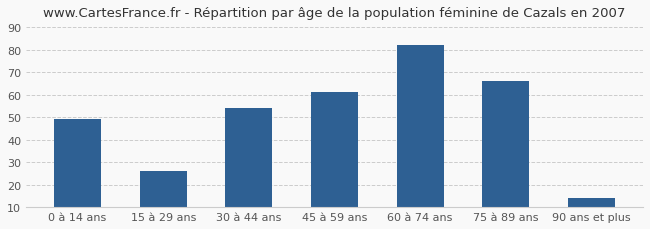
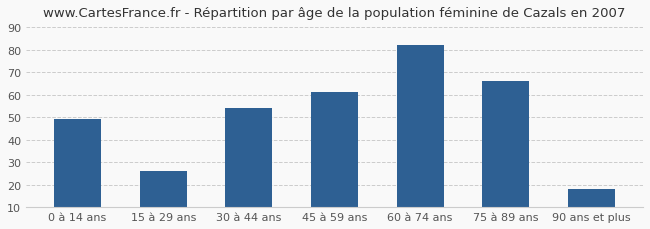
90 ans et plus: 14 -> 18
